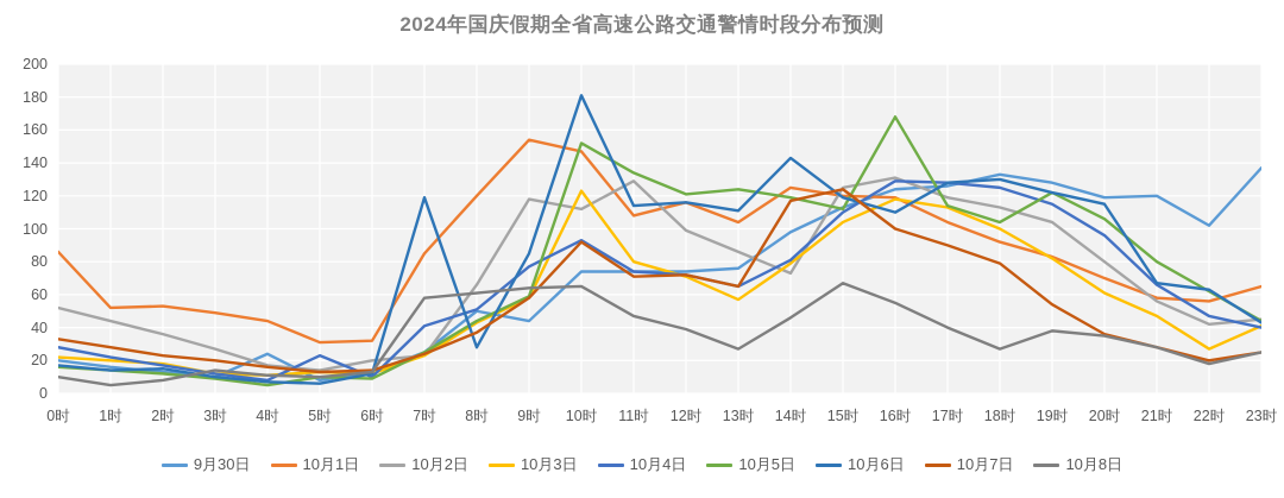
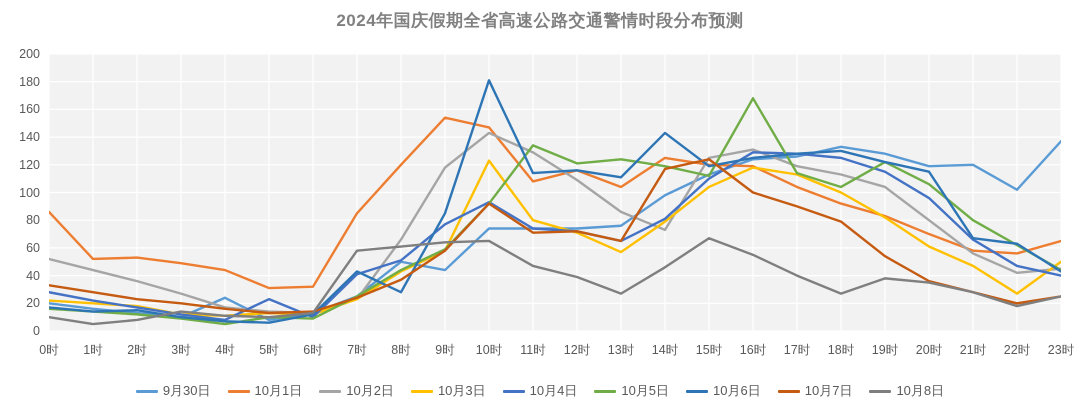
10月2日/6时: 20 -> 13
10月6日/7时: 119 -> 43
10月2日/10时: 112 -> 143
10月5日/10时: 152 -> 92
10月2日/12时: 99 -> 109
10月6日/16时: 110 -> 125
10月3日/23时: 41 -> 50
